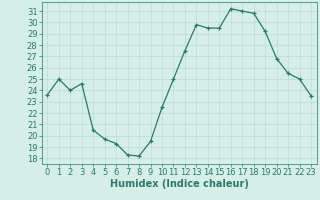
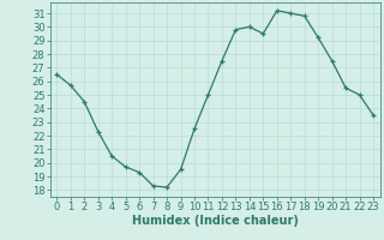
0: 23.6 -> 26.5
1: 25.0 -> 25.7
2: 24.0 -> 24.5
3: 24.6 -> 22.3
14: 29.5 -> 30.0
20: 26.8 -> 27.5
